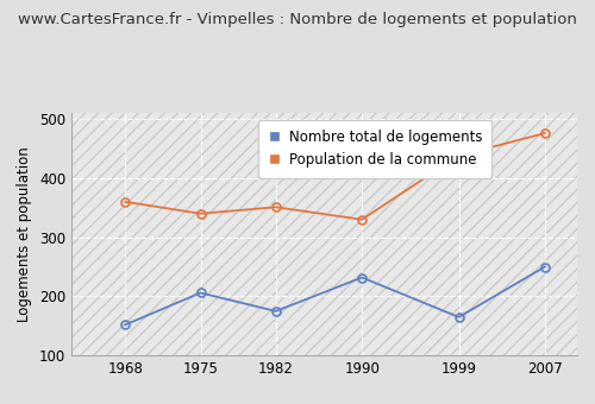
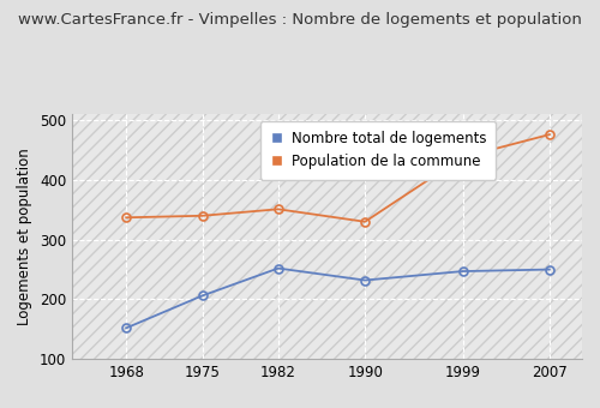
Population de la commune/1968: 360 -> 337
Nombre total de logements/1982: 175 -> 252
Nombre total de logements/1999: 165 -> 247
